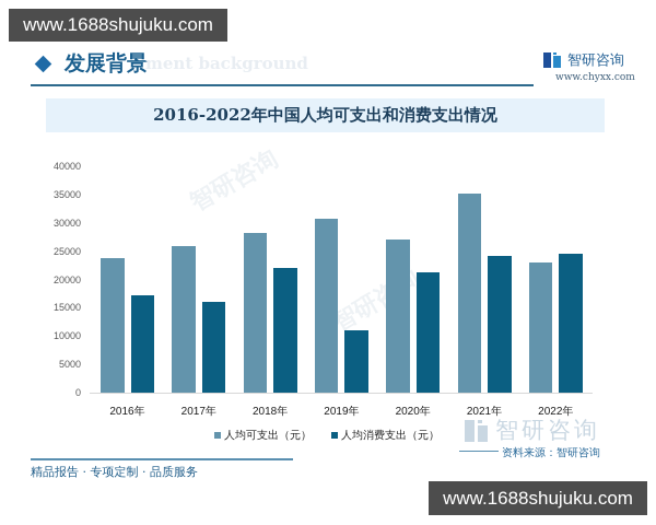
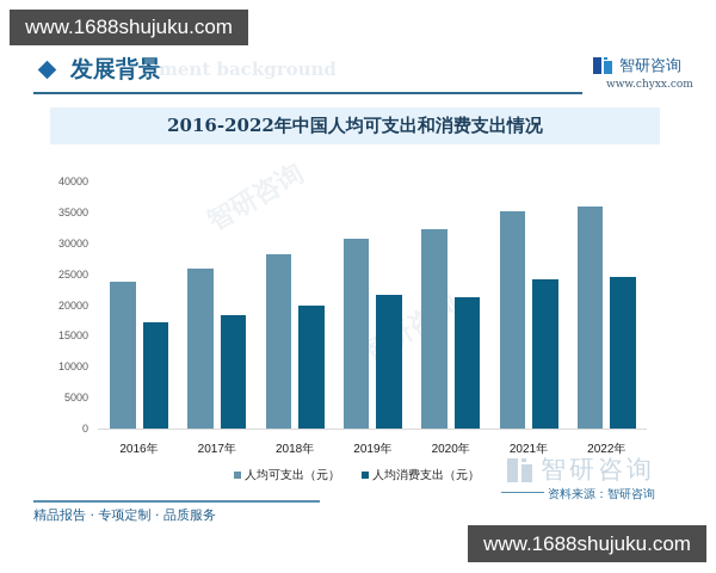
人均消费支出（元）/2017年: 16000 -> 18000
人均消费支出（元）/2018年: 22000 -> 20000
人均消费支出（元）/2019年: 11000 -> 22000
人均可支出（元）/2020年: 27000 -> 32000
人均可支出（元）/2022年: 23000 -> 36000
